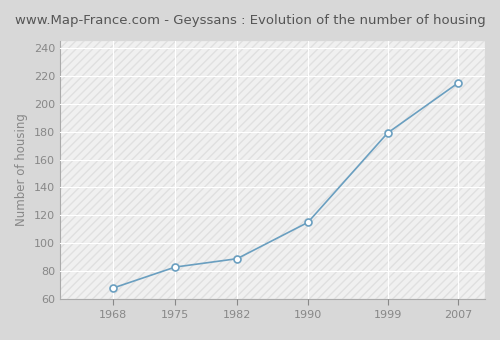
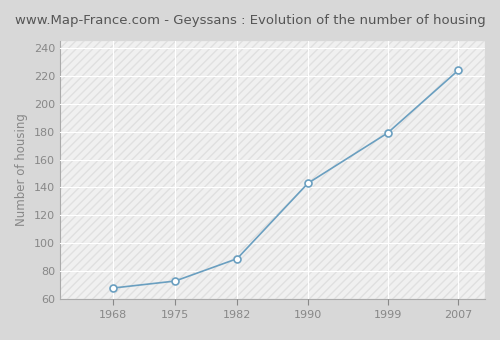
1975: 83 -> 73
1990: 115 -> 143
2007: 215 -> 224
